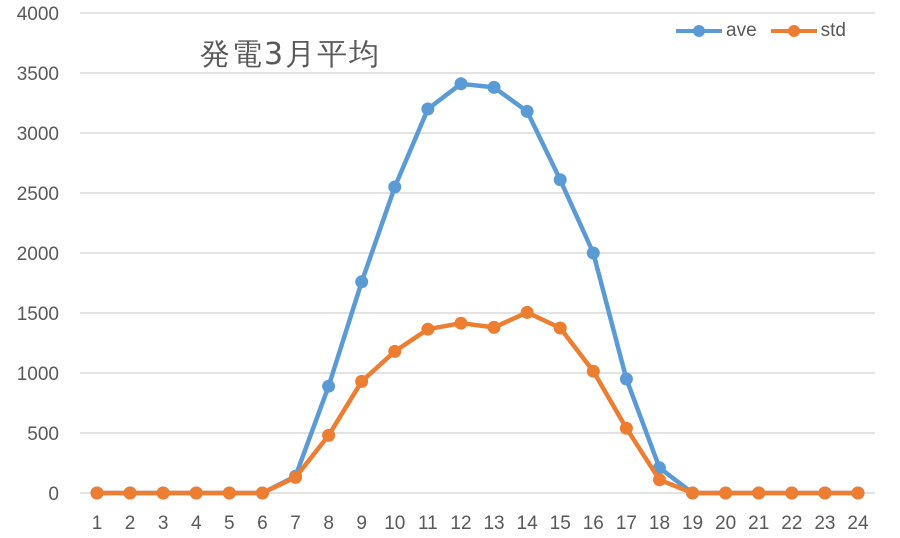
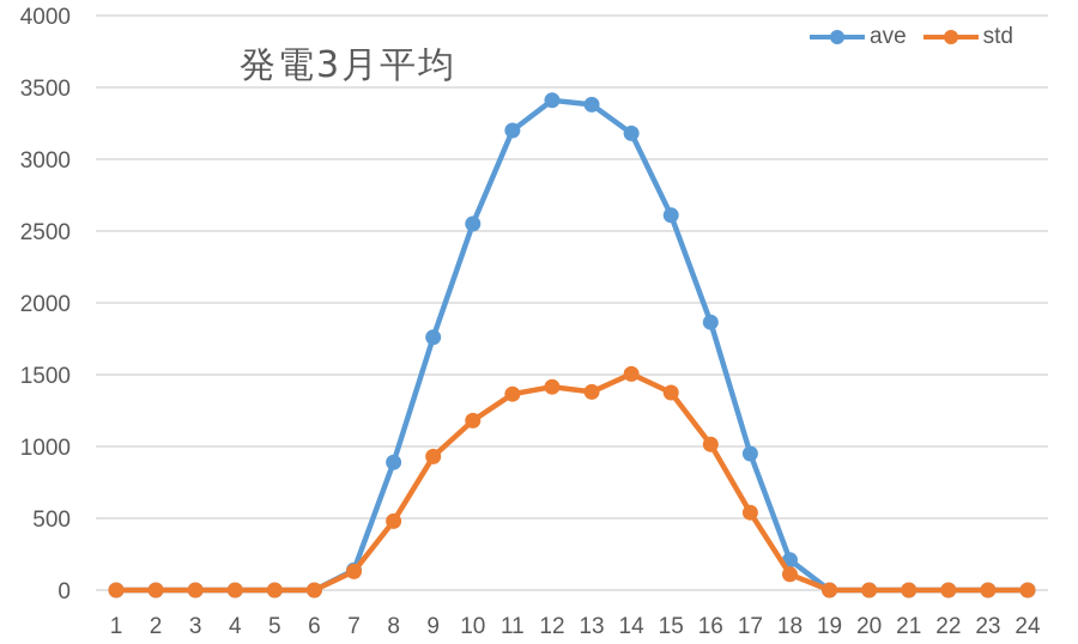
ave/16: 2000 -> 1860
